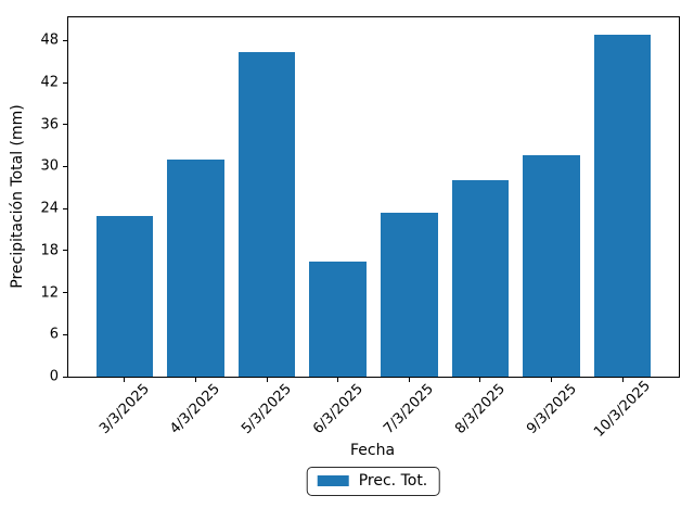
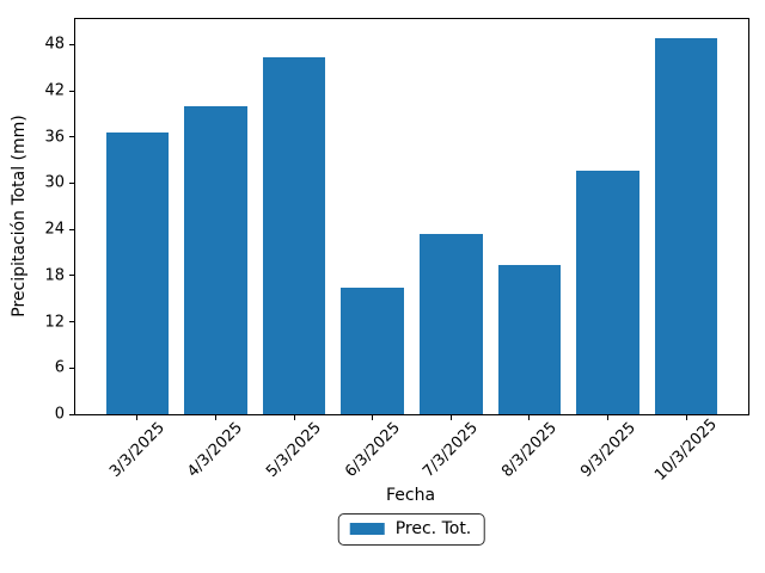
3/3/2025: 23 -> 37
4/3/2025: 31 -> 40
8/3/2025: 28 -> 19
